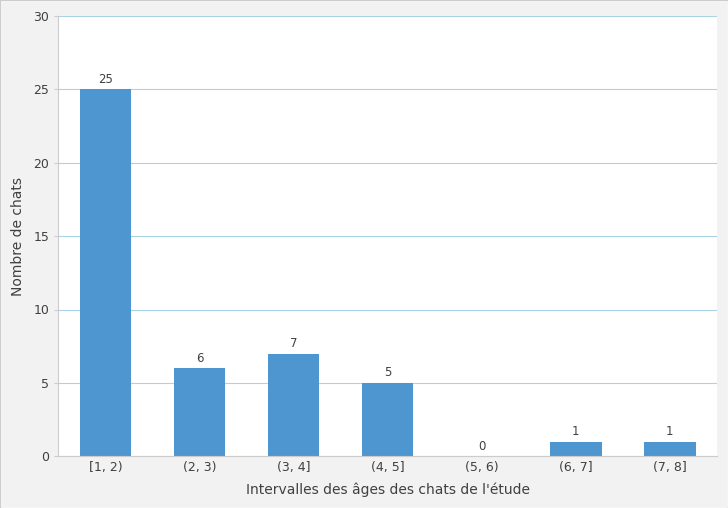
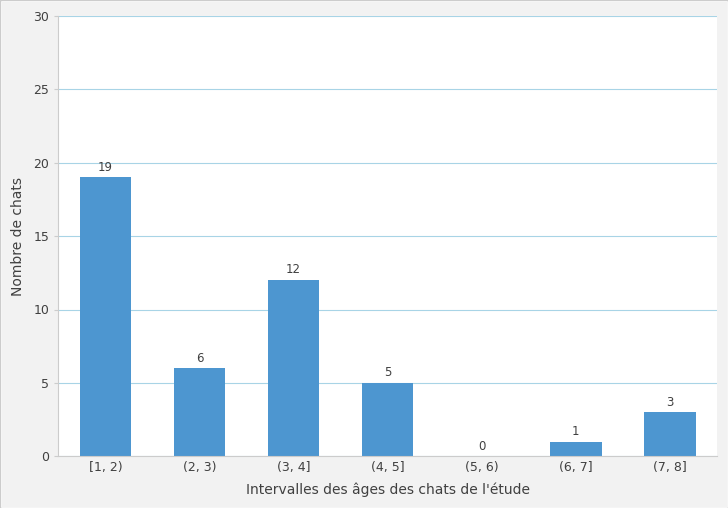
[1, 2): 25 -> 19
(3, 4]: 7 -> 12
(7, 8]: 1 -> 3
